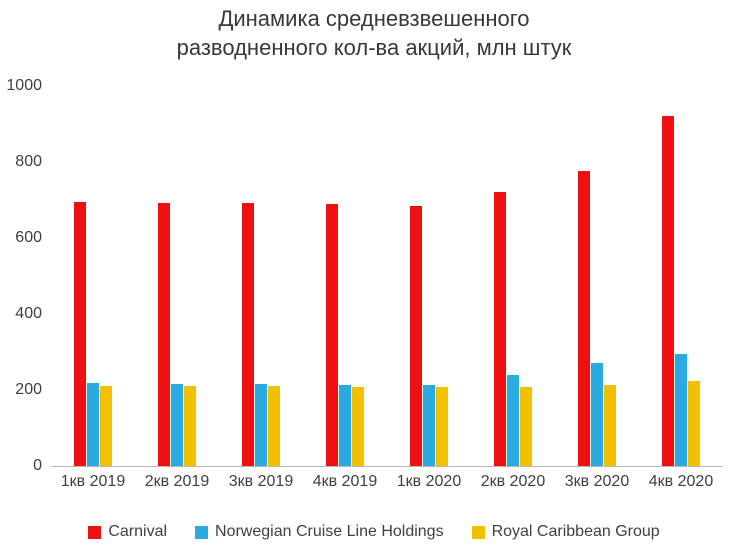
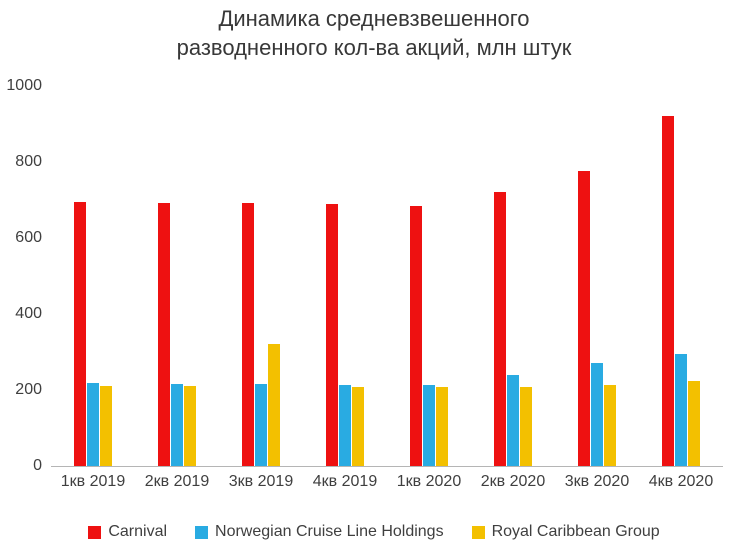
Royal Caribbean Group/3кв 2019: 210 -> 320
